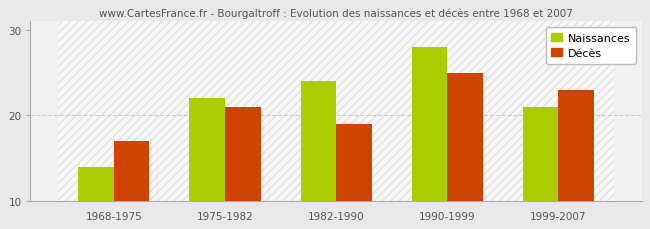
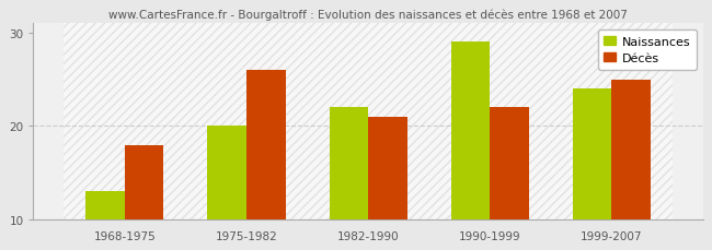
Naissances/1968-1975: 14 -> 13
Décès/1968-1975: 17 -> 18
Naissances/1975-1982: 22 -> 20
Décès/1975-1982: 21 -> 26
Naissances/1982-1990: 24 -> 22
Décès/1982-1990: 19 -> 21
Naissances/1990-1999: 28 -> 29
Décès/1990-1999: 25 -> 22
Naissances/1999-2007: 21 -> 24
Décès/1999-2007: 23 -> 25
